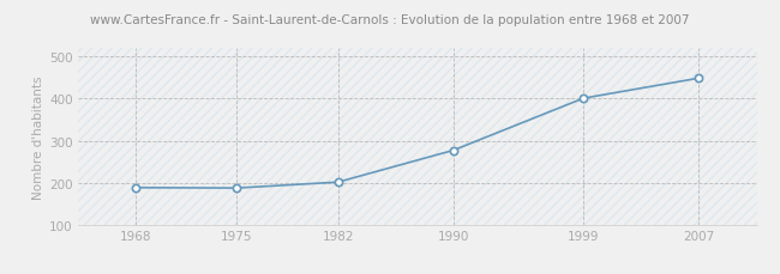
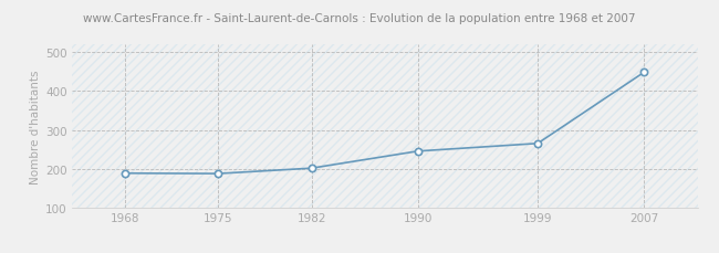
1990: 277 -> 245
1999: 401 -> 265
